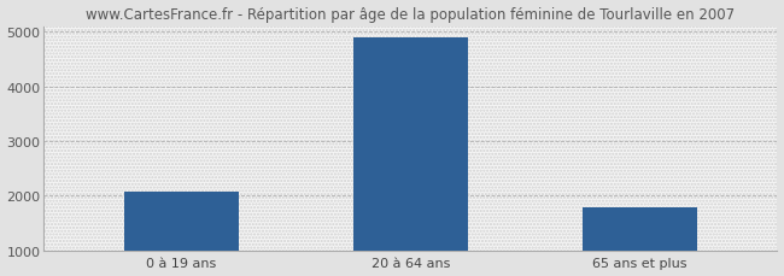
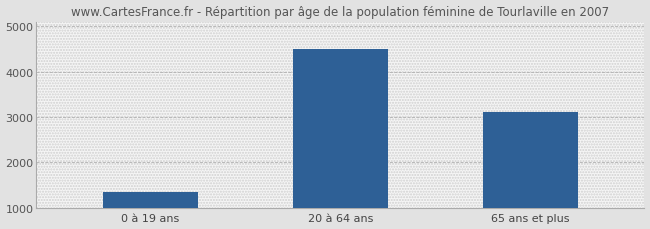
0 à 19 ans: 2070 -> 1350
20 à 64 ans: 4900 -> 4500
65 ans et plus: 1800 -> 3100
